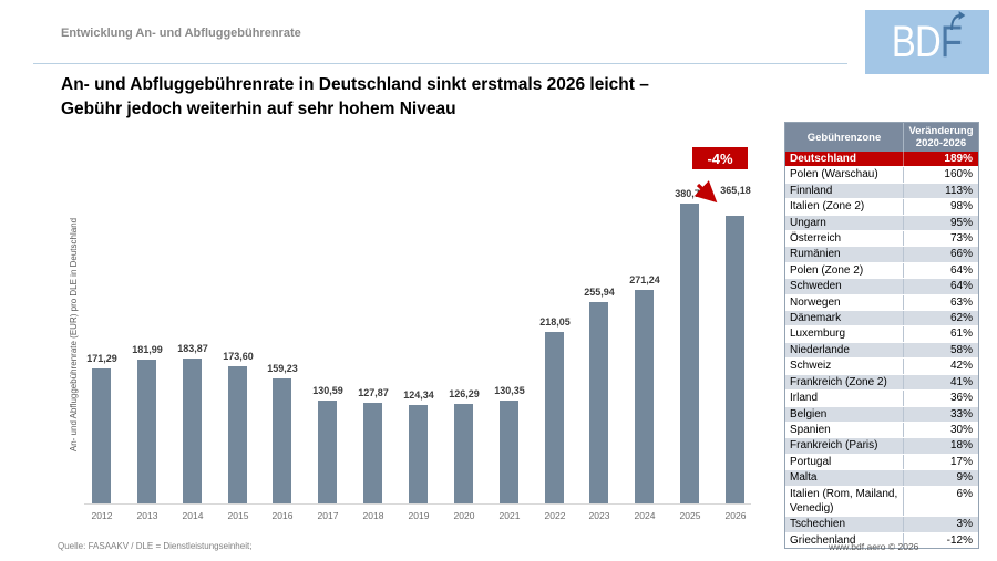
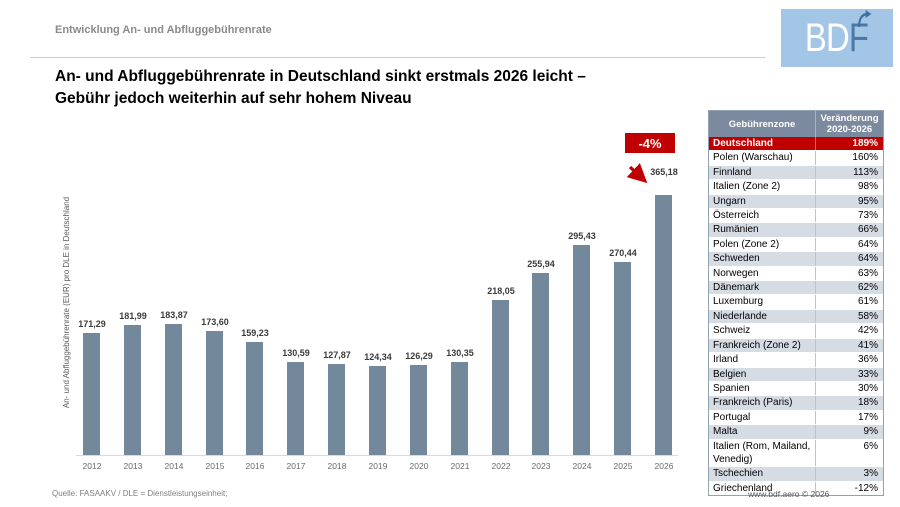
2024: 271,24 -> 295,43
2025: 380,71 -> 270,44
